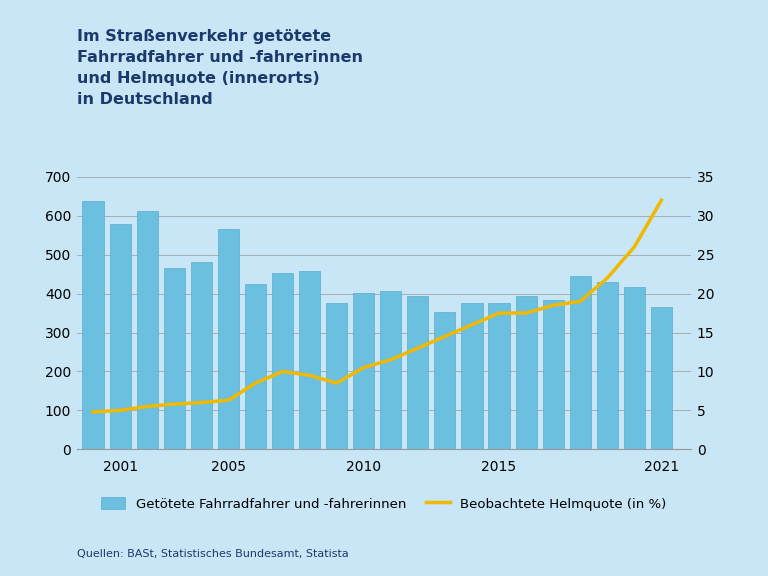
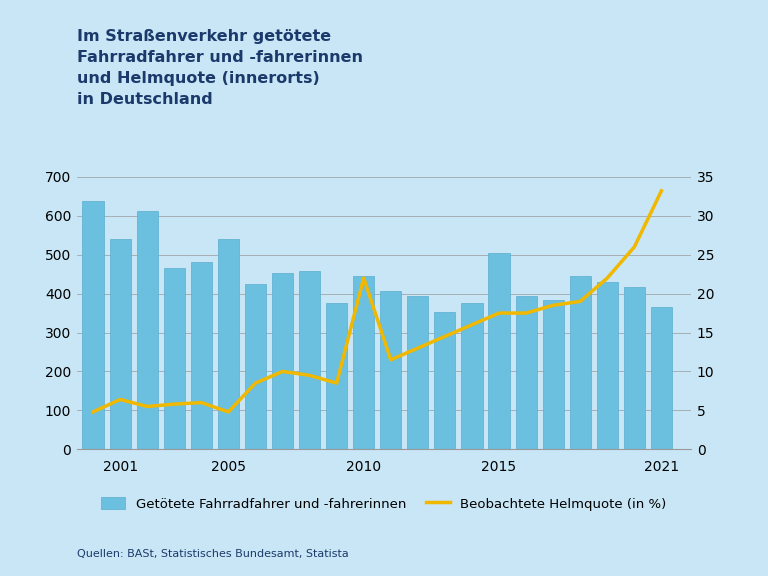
Getötete Fahrradfahrer und -fahrerinnen/2001: 580 -> 540
Beobachtete Helmquote (in %)/2001: 5.0 -> 6.4
Getötete Fahrradfahrer und -fahrerinnen/2005: 567 -> 540
Beobachtete Helmquote (in %)/2005: 6.3 -> 4.8
Getötete Fahrradfahrer und -fahrerinnen/2010: 402 -> 445
Beobachtete Helmquote (in %)/2010: 10.5 -> 22.0
Getötete Fahrradfahrer und -fahrerinnen/2015: 376 -> 505
Beobachtete Helmquote (in %)/2021: 32.0 -> 33.2
